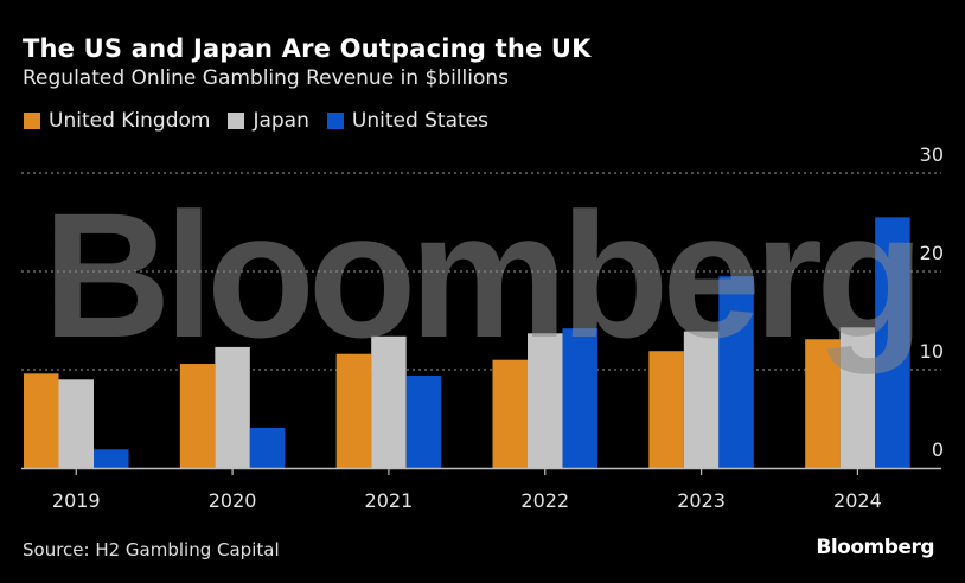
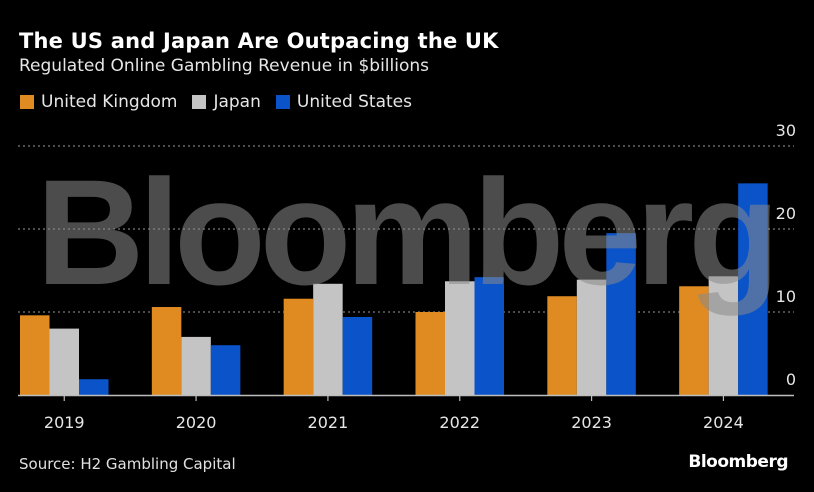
Japan/2019: 9 -> 8
Japan/2020: 12 -> 7
United States/2020: 4 -> 6
United Kingdom/2022: 11 -> 10
